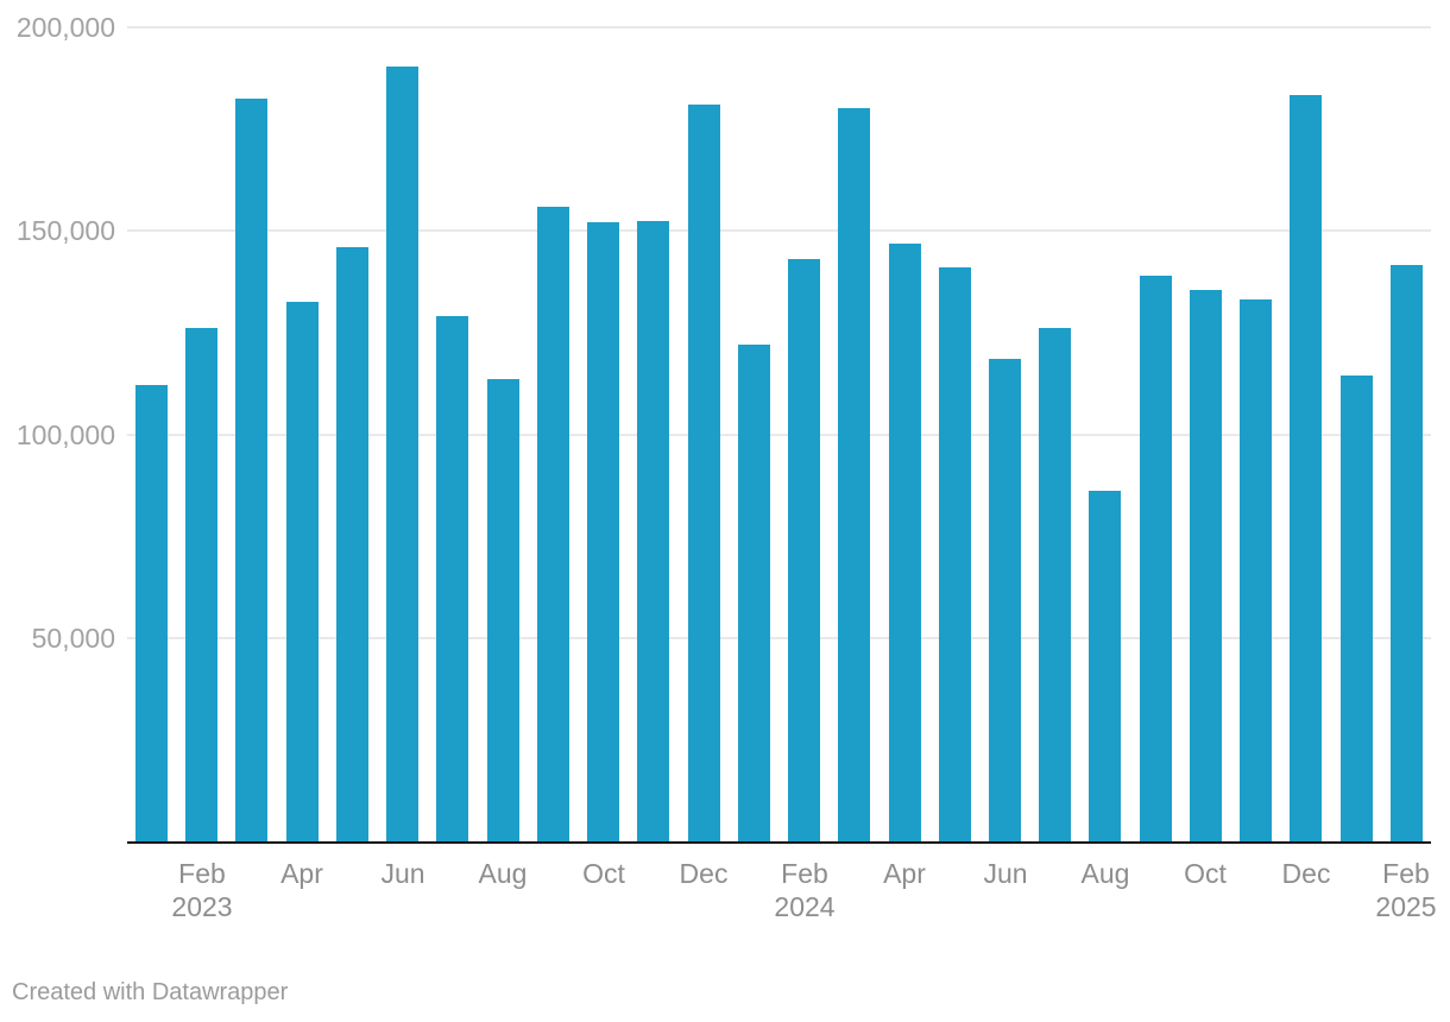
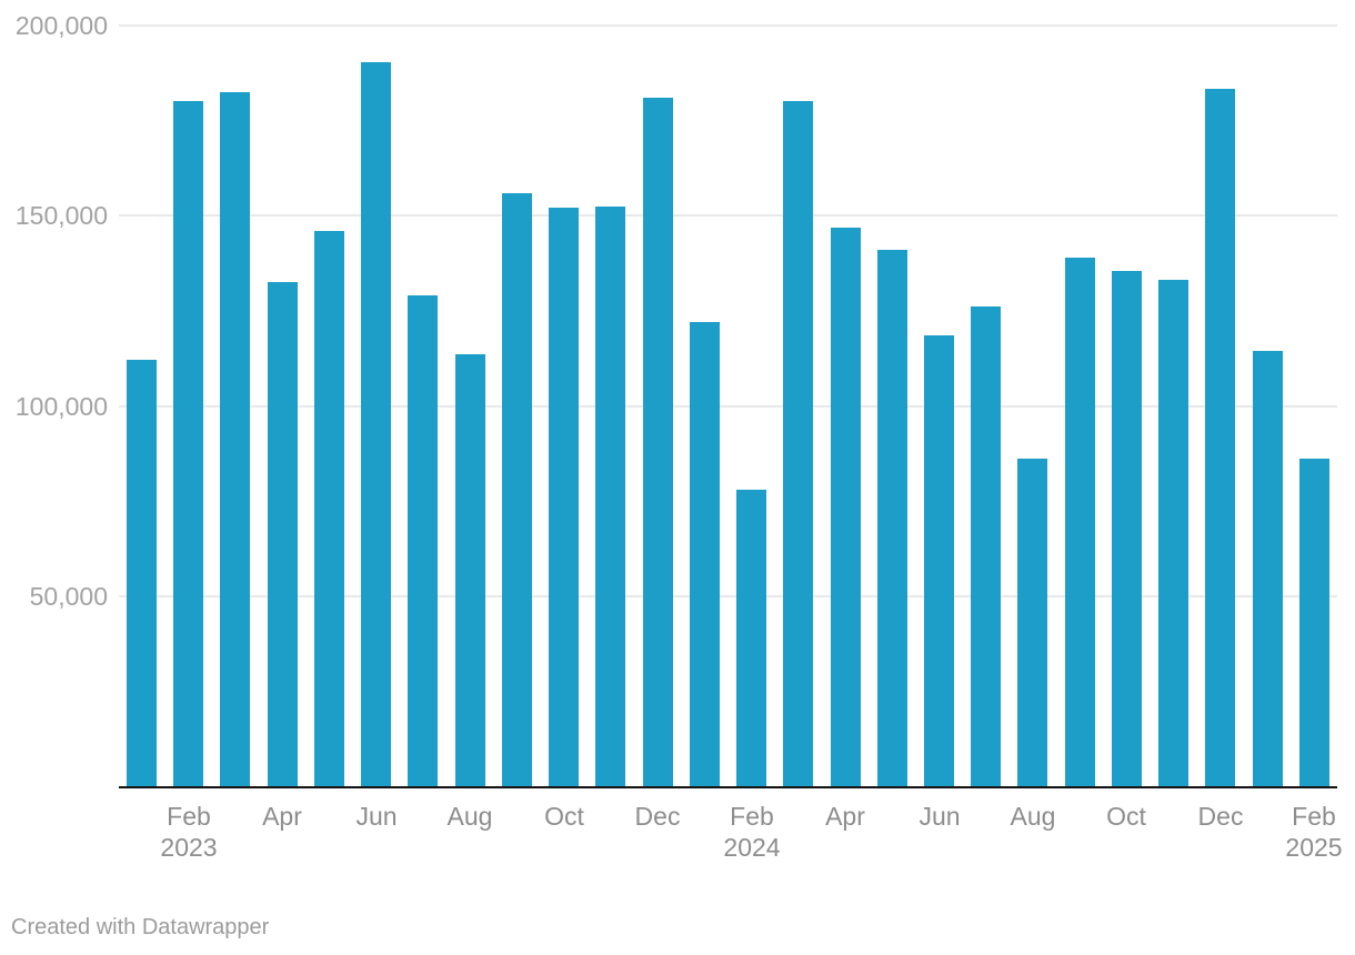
Feb 2023: 126000 -> 180000
Feb 2024: 143000 -> 78000
Feb 2025: 142000 -> 86000
